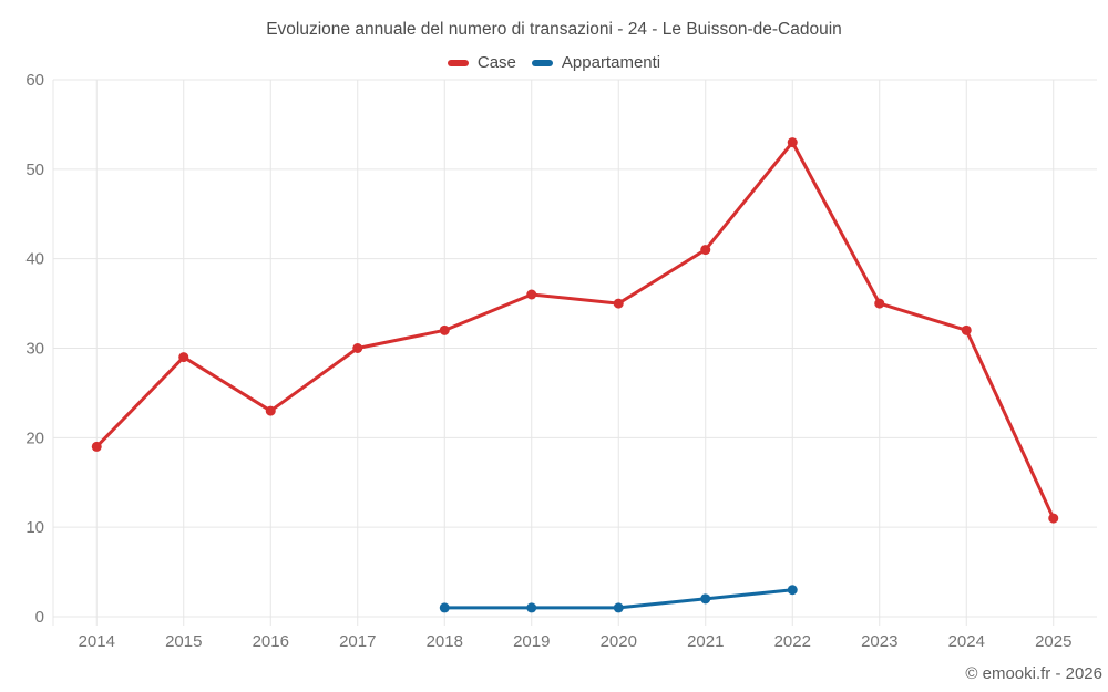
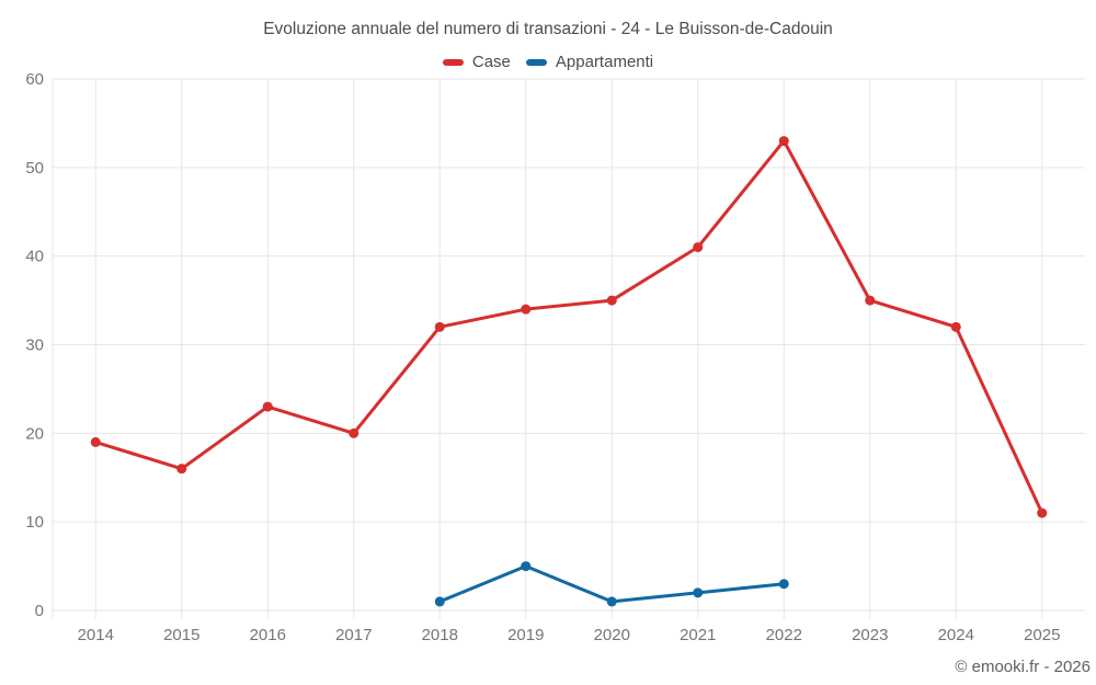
Case/2015: 29 -> 16
Case/2017: 30 -> 20
Case/2019: 36 -> 34
Appartamenti/2019: 1 -> 5
